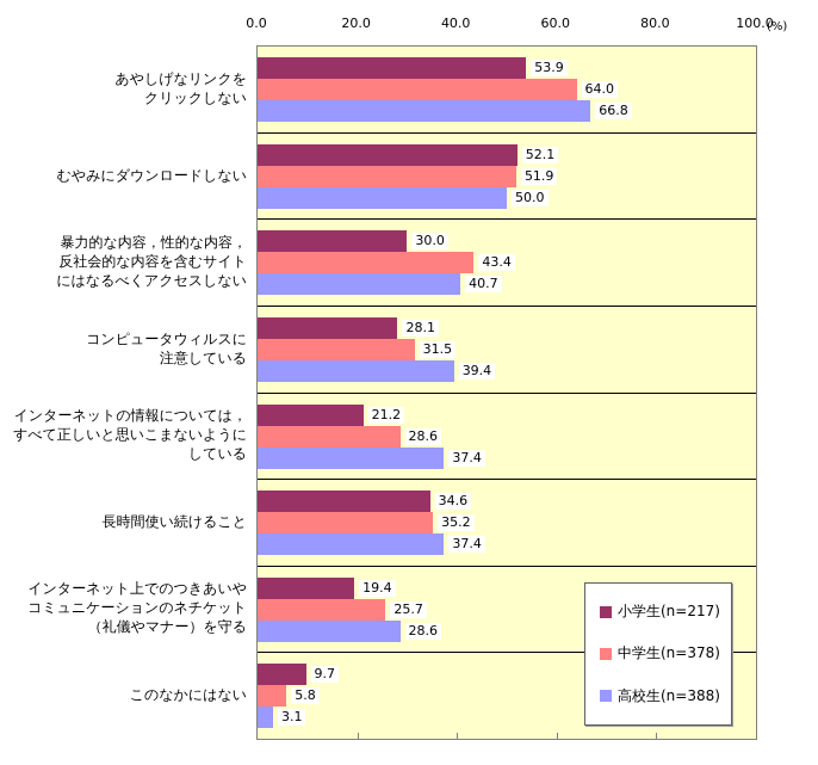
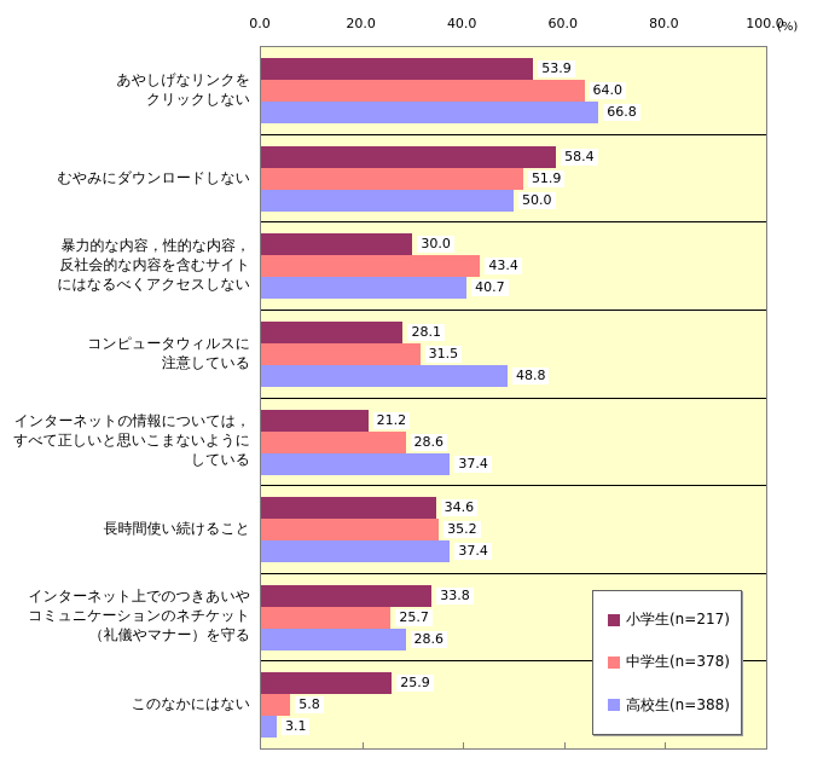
小学生(n=217)/むやみにダウンロードしない: 52.1 -> 58.4
高校生(n=388)/コンピュータウィルスに 注意している: 39.4 -> 48.8
小学生(n=217)/インターネット上でのつきあいや コミュニケーションのネチケット （礼儀やマナー）を守る: 19.4 -> 33.8
小学生(n=217)/このなかにはない: 9.7 -> 25.9
